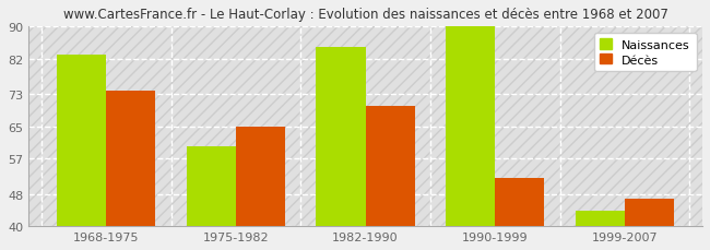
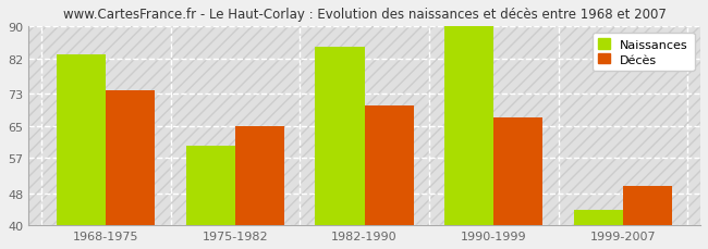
Décès/1990-1999: 52 -> 67
Décès/1999-2007: 47 -> 50
